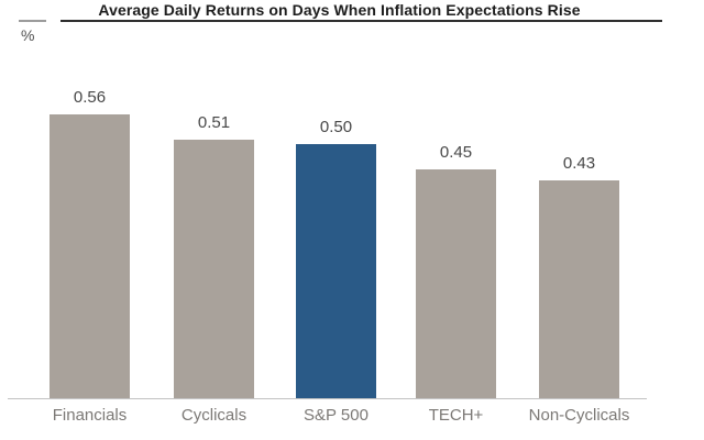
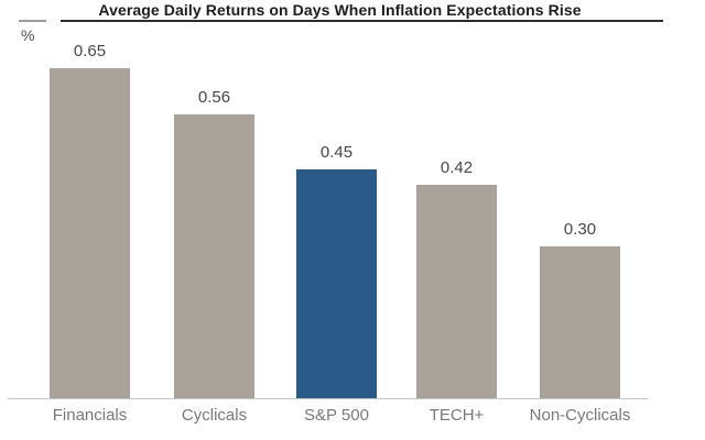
Financials: 0.56 -> 0.65
Cyclicals: 0.51 -> 0.56
S&P 500: 0.50 -> 0.45
TECH+: 0.45 -> 0.42
Non-Cyclicals: 0.43 -> 0.30
